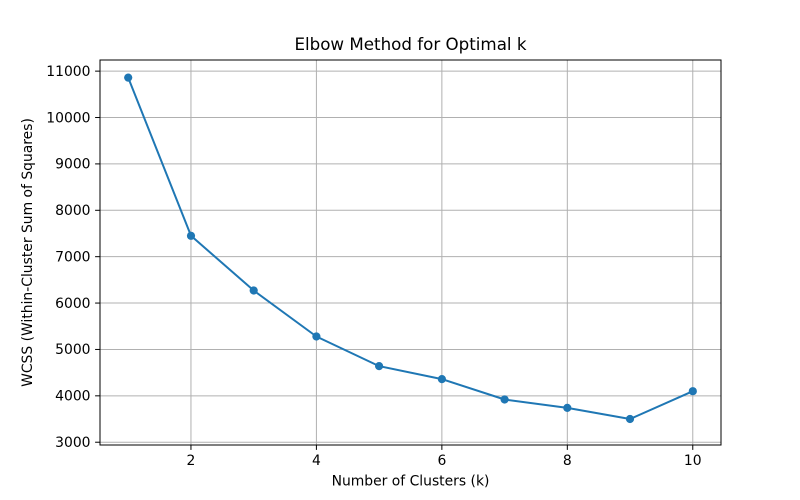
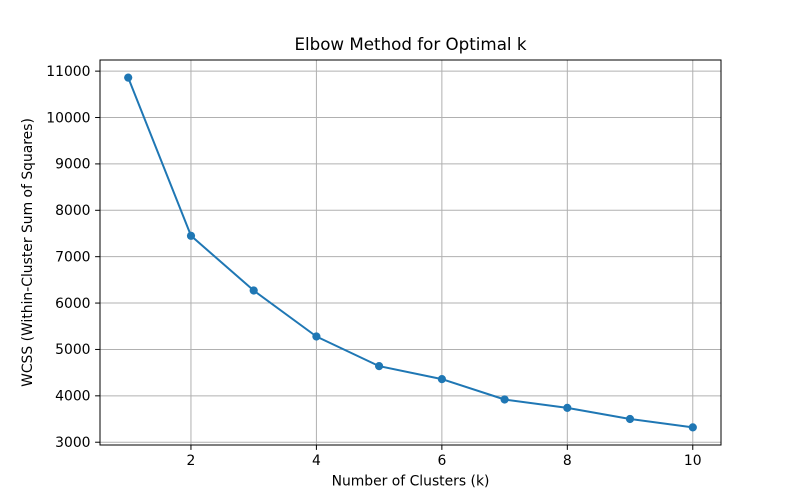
10: 4100 -> 3300
